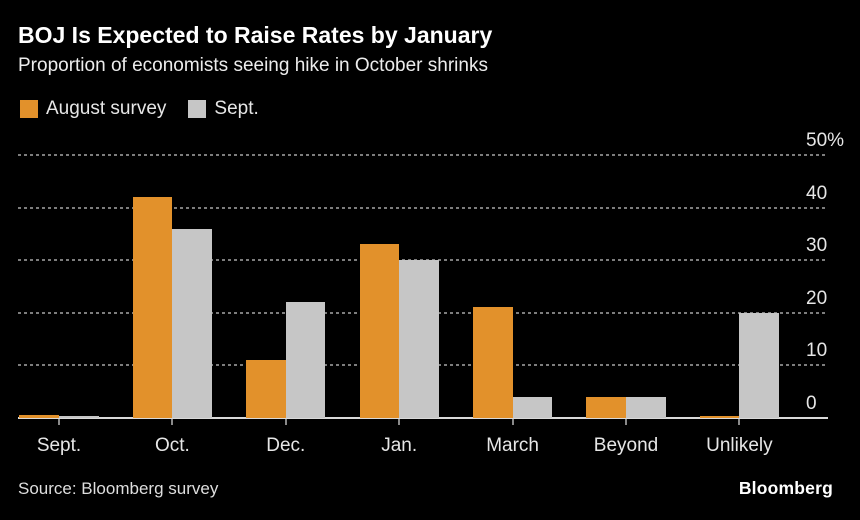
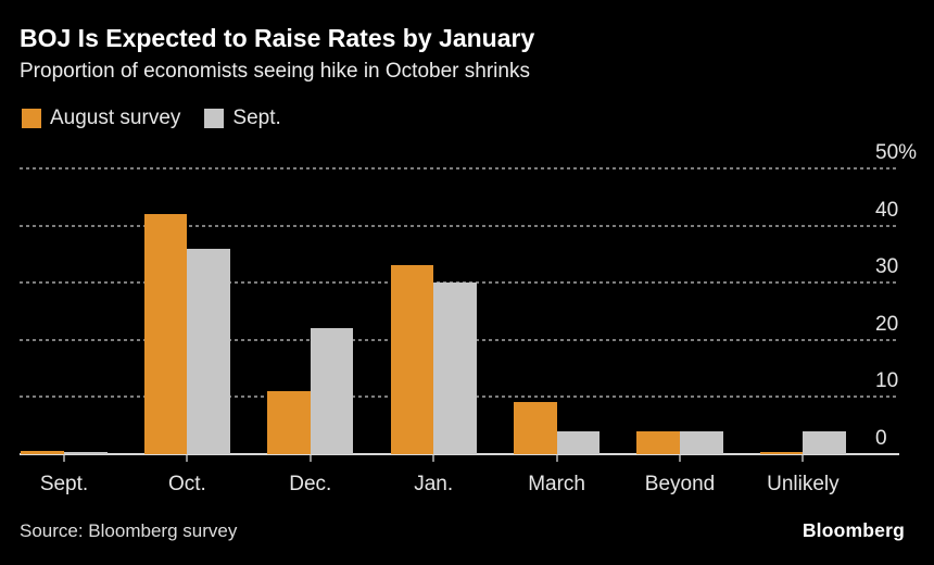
August survey/March: 21% -> 9%
Sept./Unlikely: 20% -> 4%
